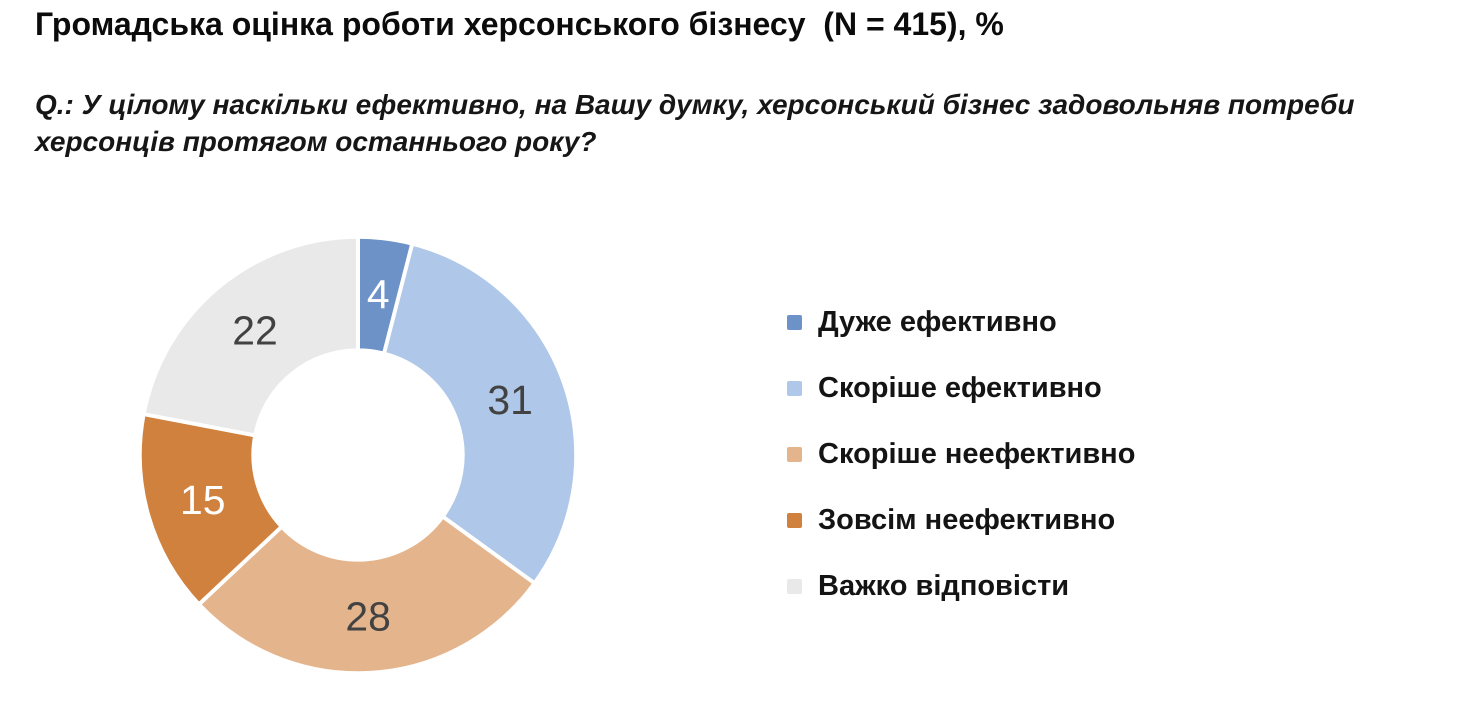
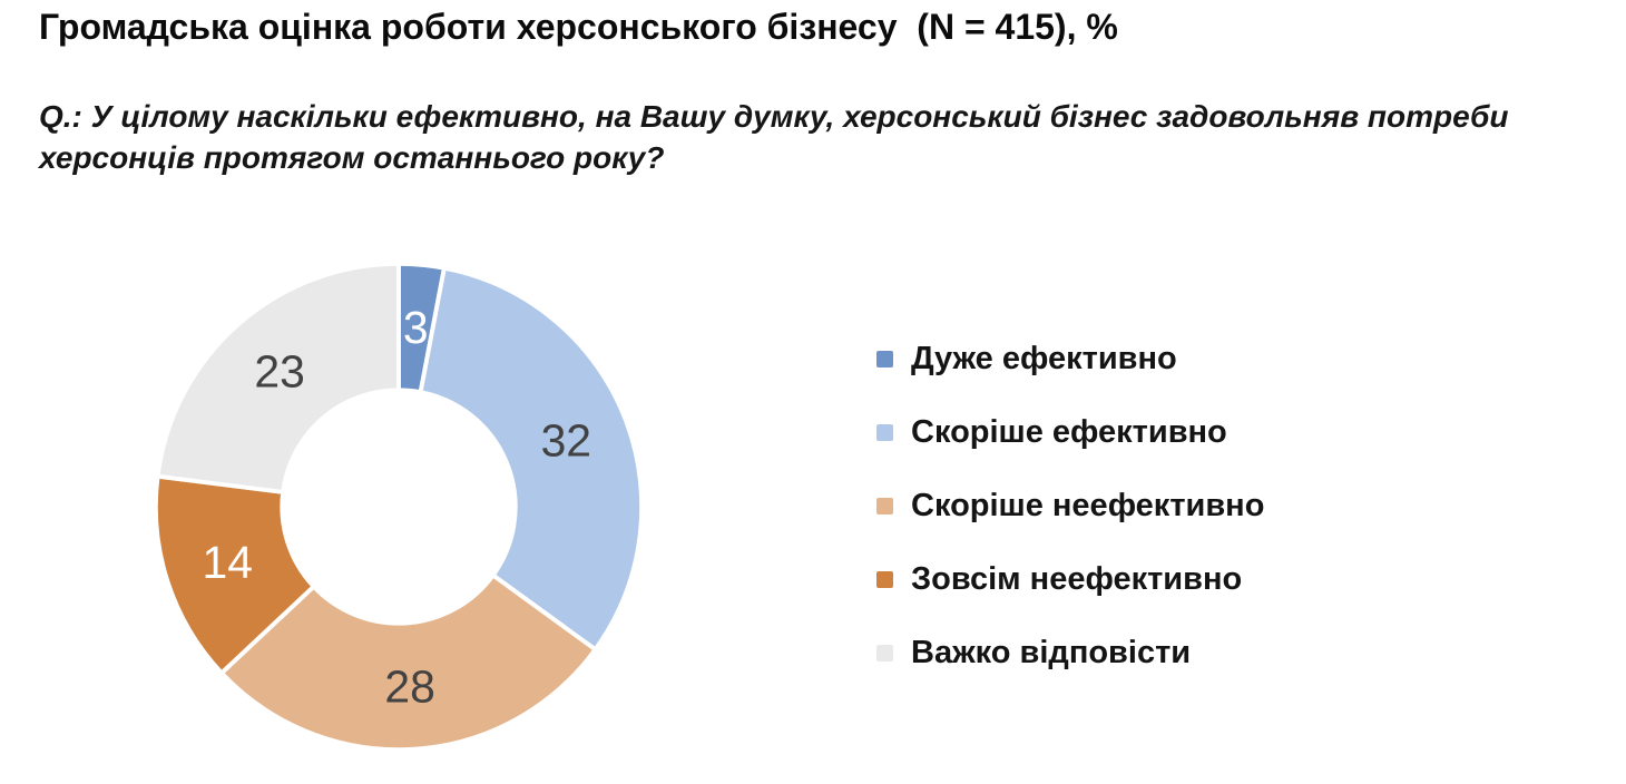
Дуже ефективно: 4 -> 3
Скоріше ефективно: 31 -> 32
Зовсім неефективно: 15 -> 14
Важко відповісти: 22 -> 23
